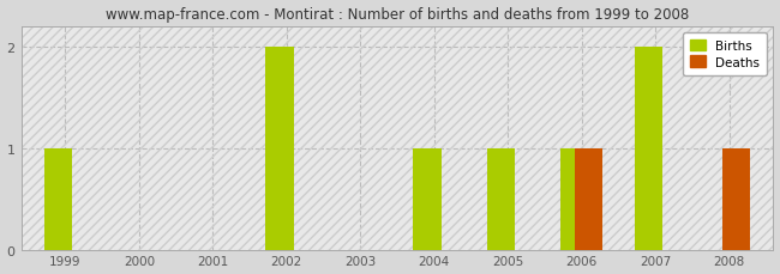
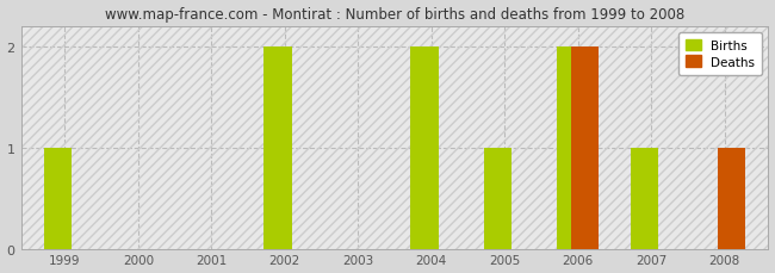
Births/2004: 1 -> 2
Births/2006: 1 -> 2
Deaths/2006: 1 -> 2
Births/2007: 2 -> 1
